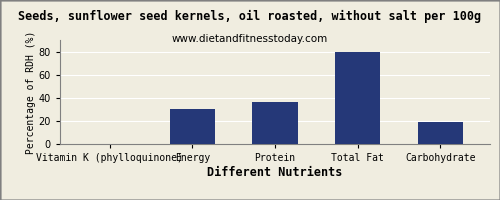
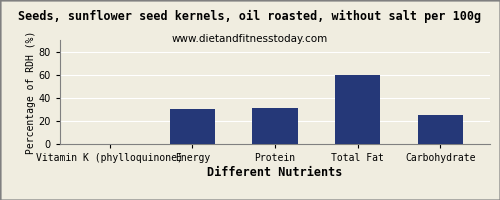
Protein: 36 -> 31
Total Fat: 80 -> 60
Carbohydrate: 19 -> 25
